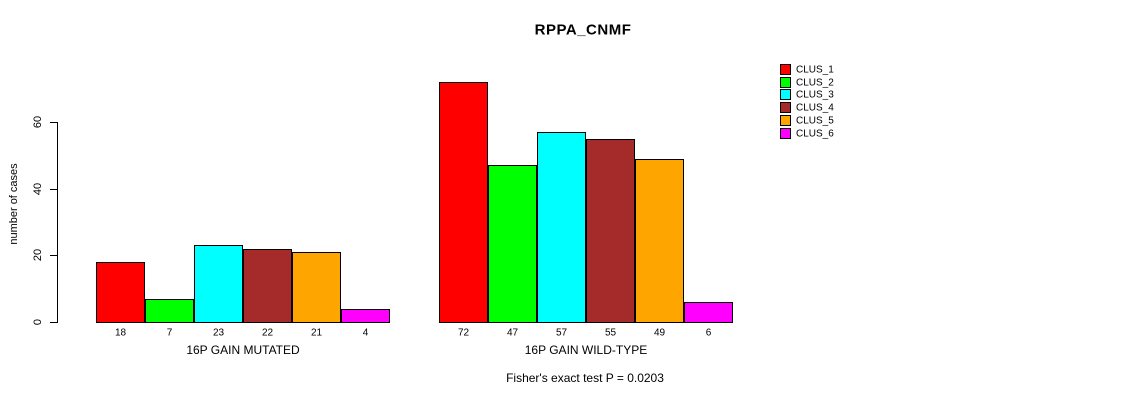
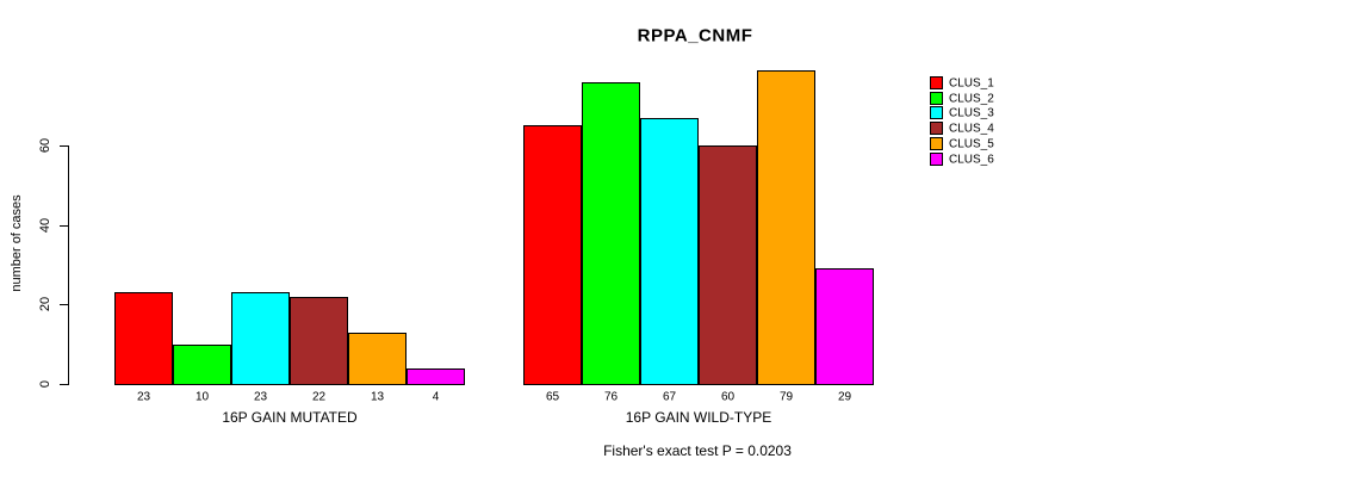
CLUS_1/16P GAIN MUTATED: 18 -> 23
CLUS_2/16P GAIN MUTATED: 7 -> 10
CLUS_5/16P GAIN MUTATED: 21 -> 13
CLUS_1/16P GAIN WILD-TYPE: 72 -> 65
CLUS_2/16P GAIN WILD-TYPE: 47 -> 76
CLUS_3/16P GAIN WILD-TYPE: 57 -> 67
CLUS_4/16P GAIN WILD-TYPE: 55 -> 60
CLUS_5/16P GAIN WILD-TYPE: 49 -> 79
CLUS_6/16P GAIN WILD-TYPE: 6 -> 29
